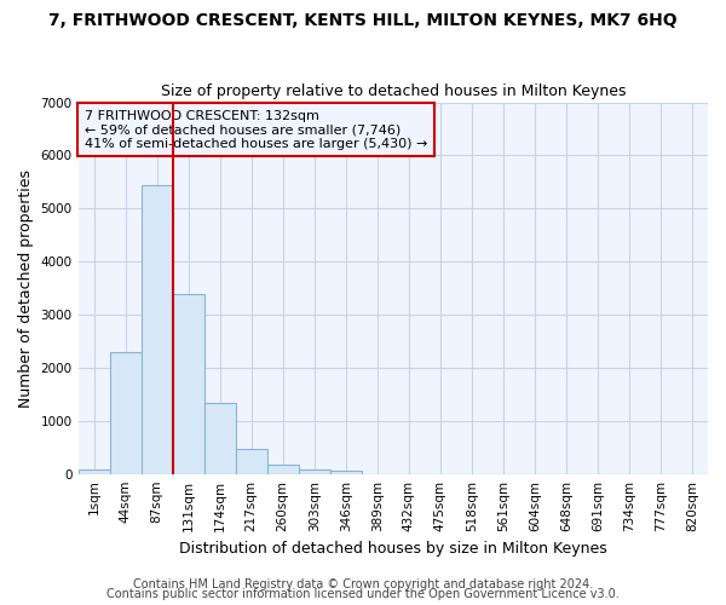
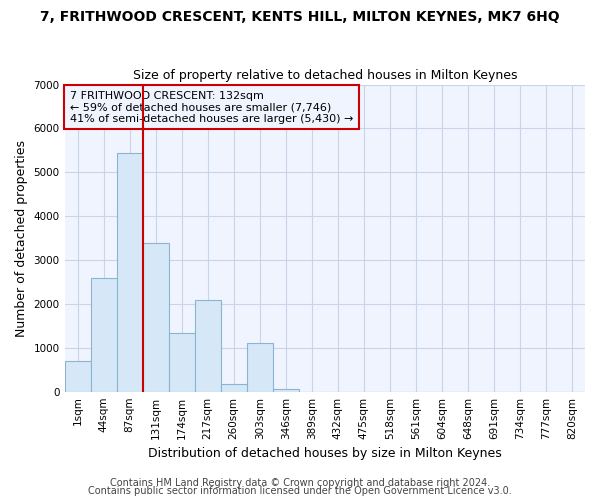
1sqm: 80 -> 700
44sqm: 2300 -> 2600
217sqm: 460 -> 2100
303sqm: 100 -> 1100
